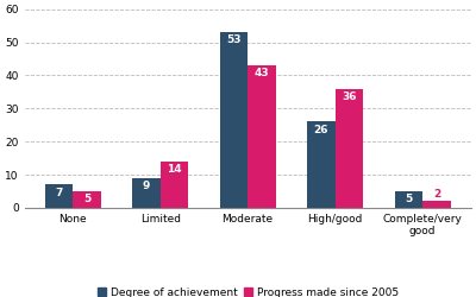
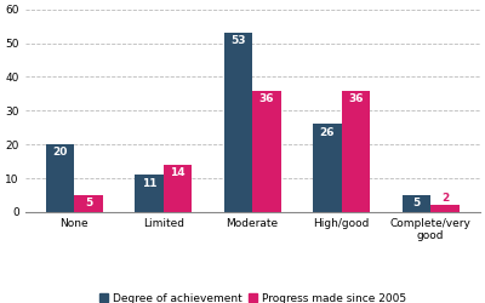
Degree of achievement/None: 7 -> 20
Degree of achievement/Limited: 9 -> 11
Progress made since 2005/Moderate: 43 -> 36
